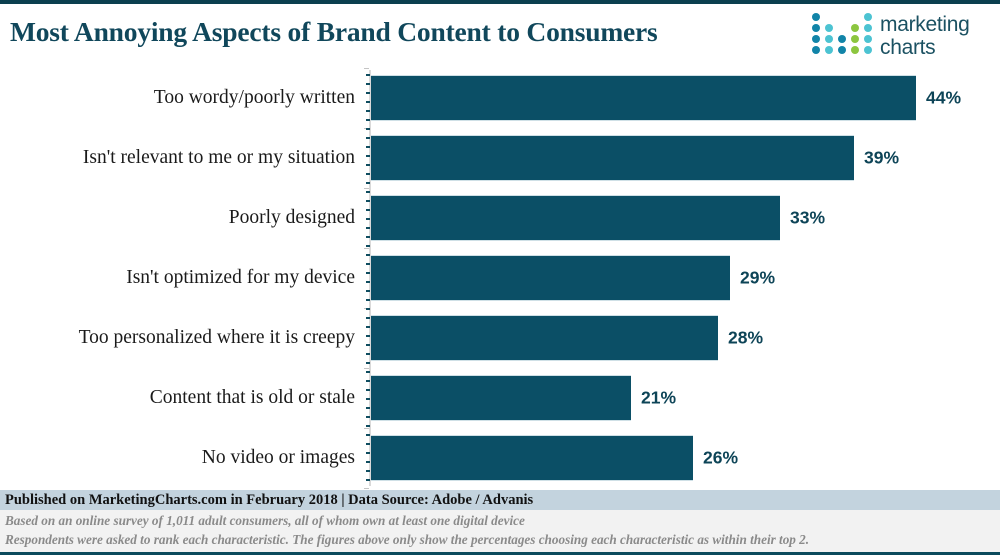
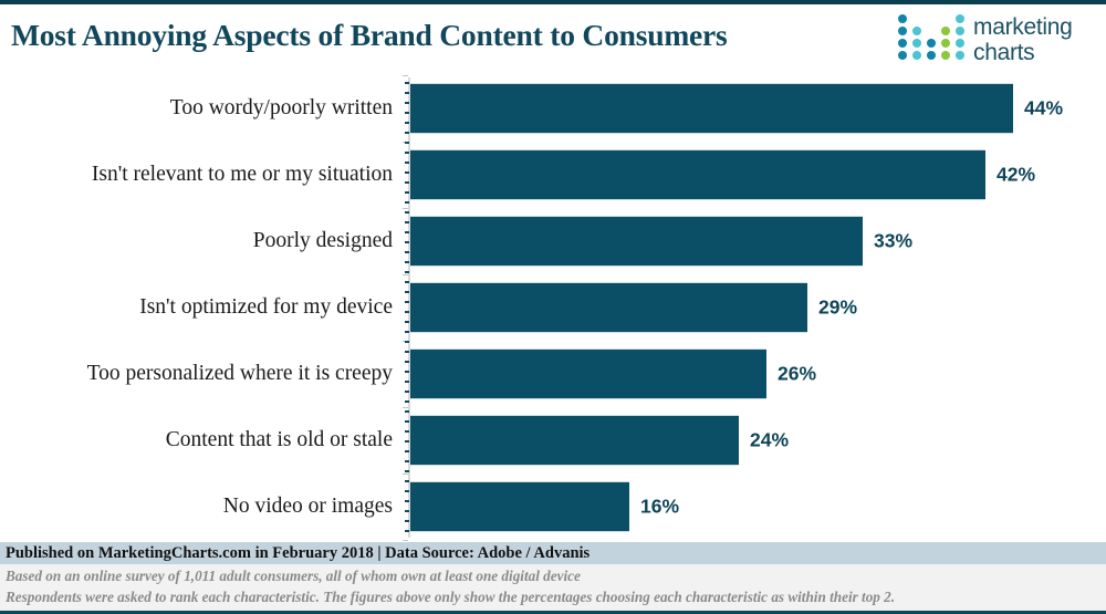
Isn't relevant to me or my situation: 39% -> 42%
Too personalized where it is creepy: 28% -> 26%
Content that is old or stale: 21% -> 24%
No video or images: 26% -> 16%
